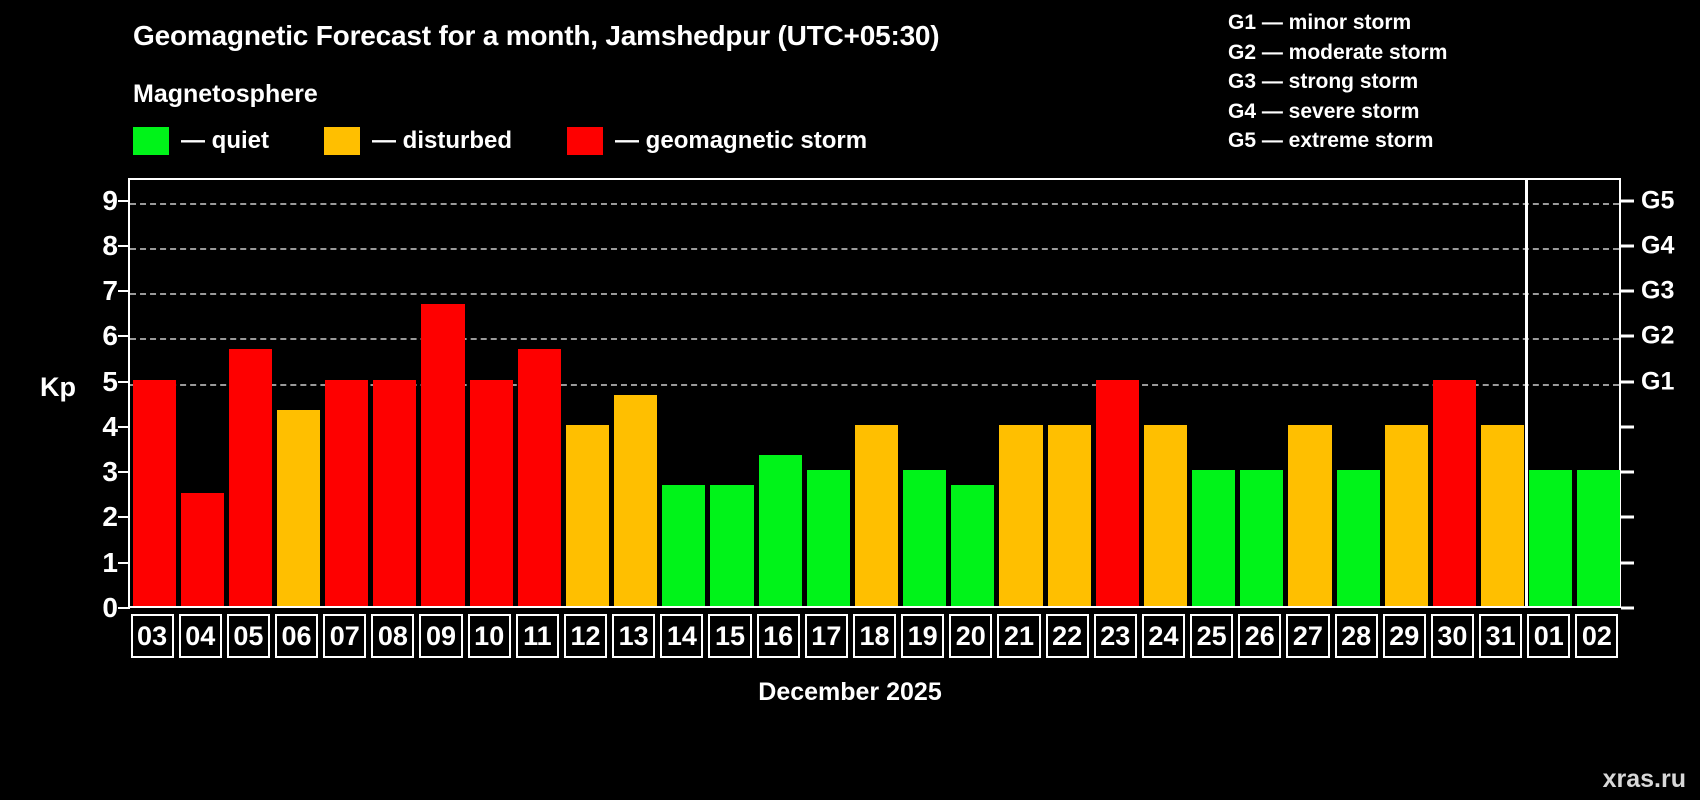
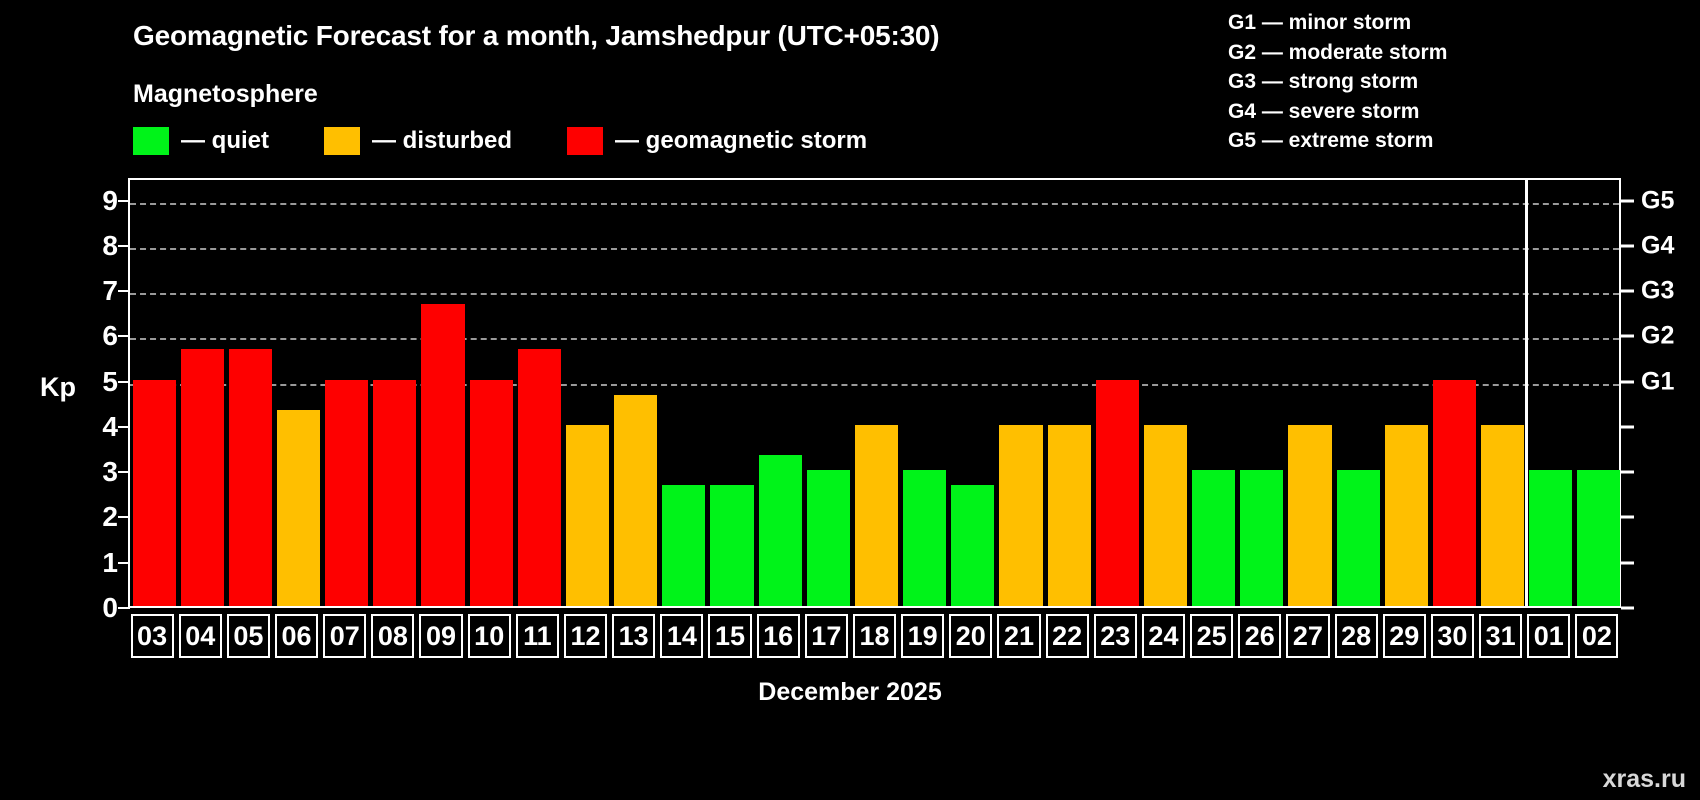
04: 2.5 -> 5.7
